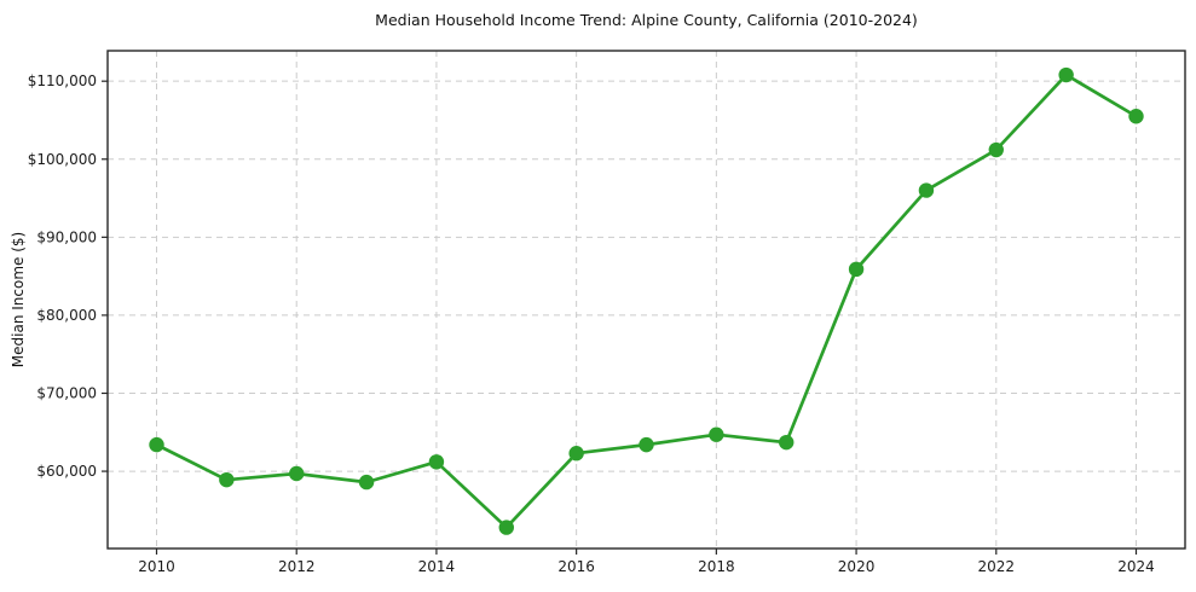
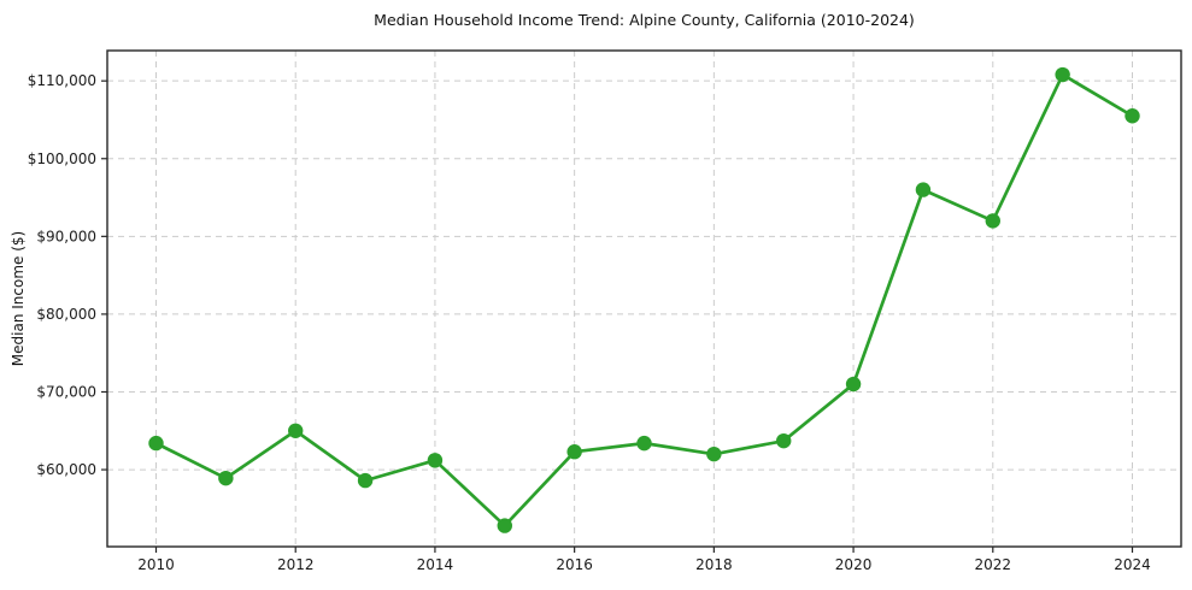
2012: $60000 -> $65000
2018: $65000 -> $62000
2020: $86000 -> $71000
2022: $101000 -> $92000
